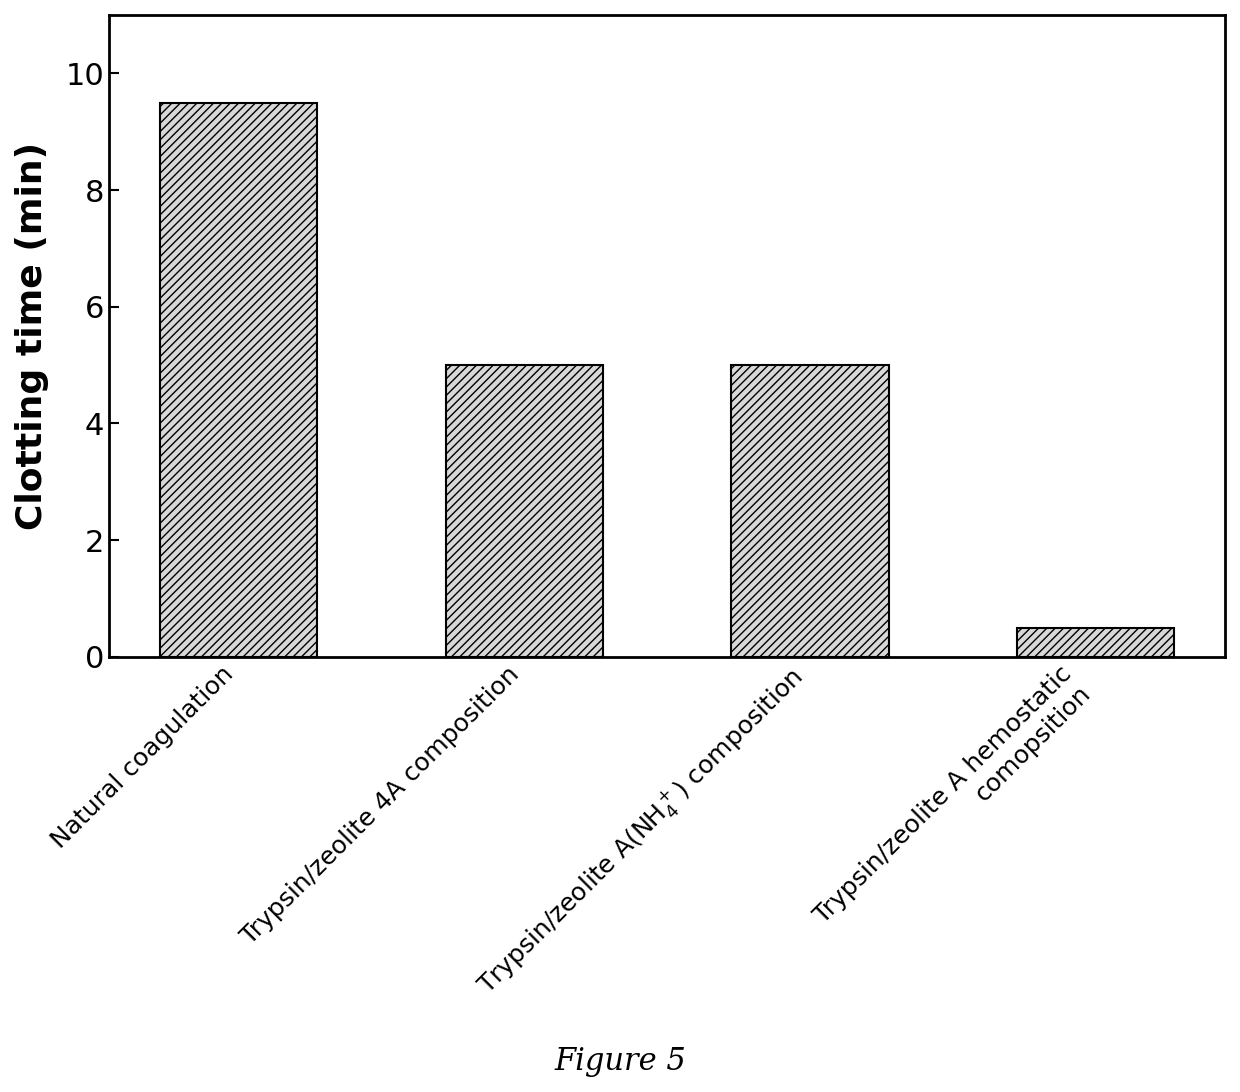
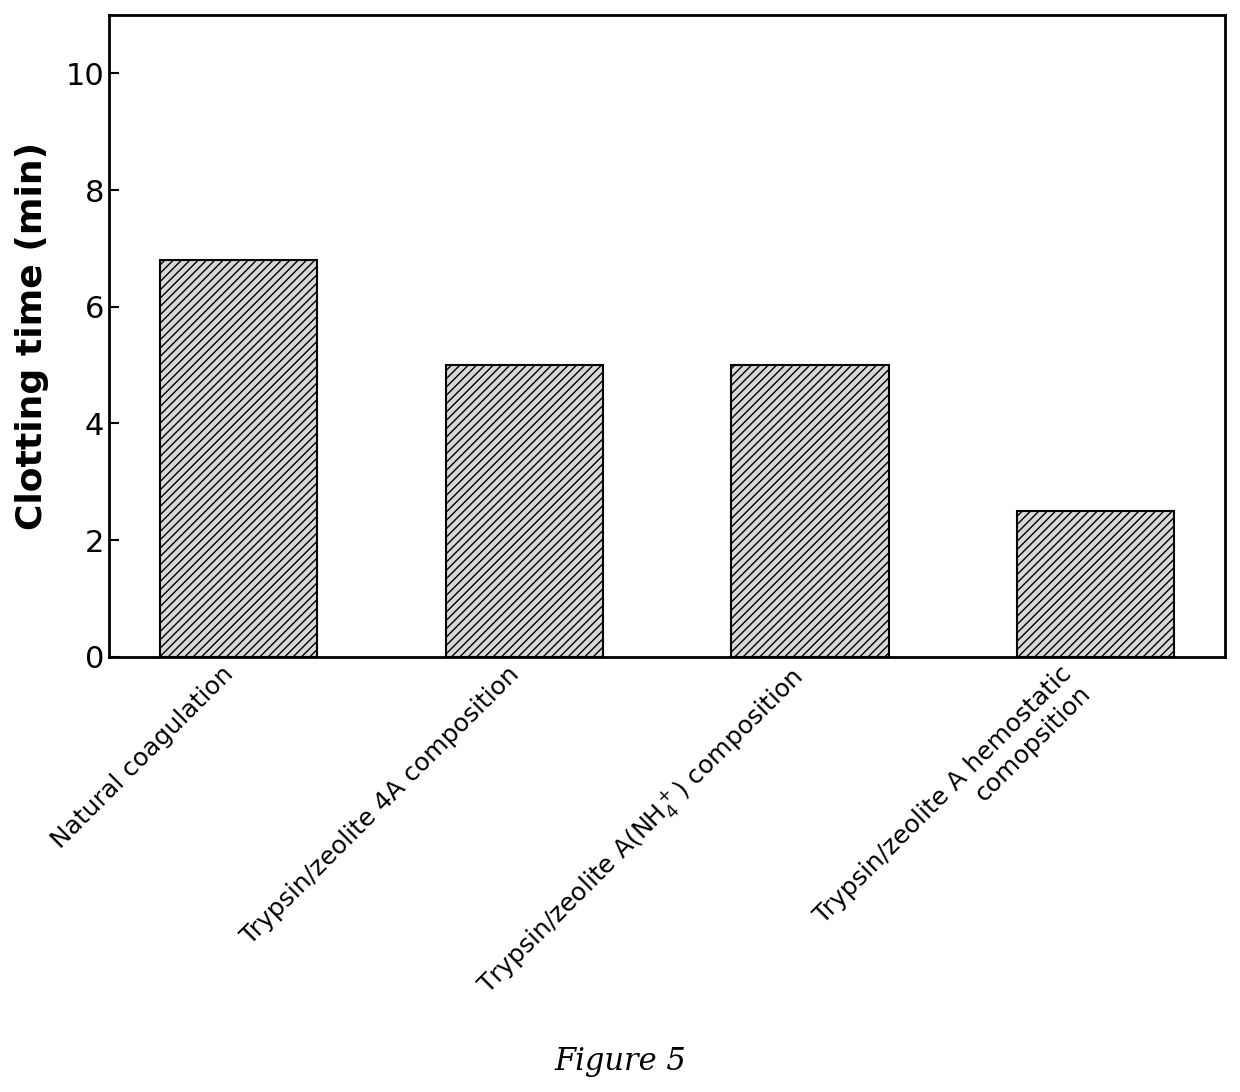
Natural coagulation: 9.5 -> 6.8
Trypsin/zeolite A hemostatic comopsition: 0.5 -> 2.5
